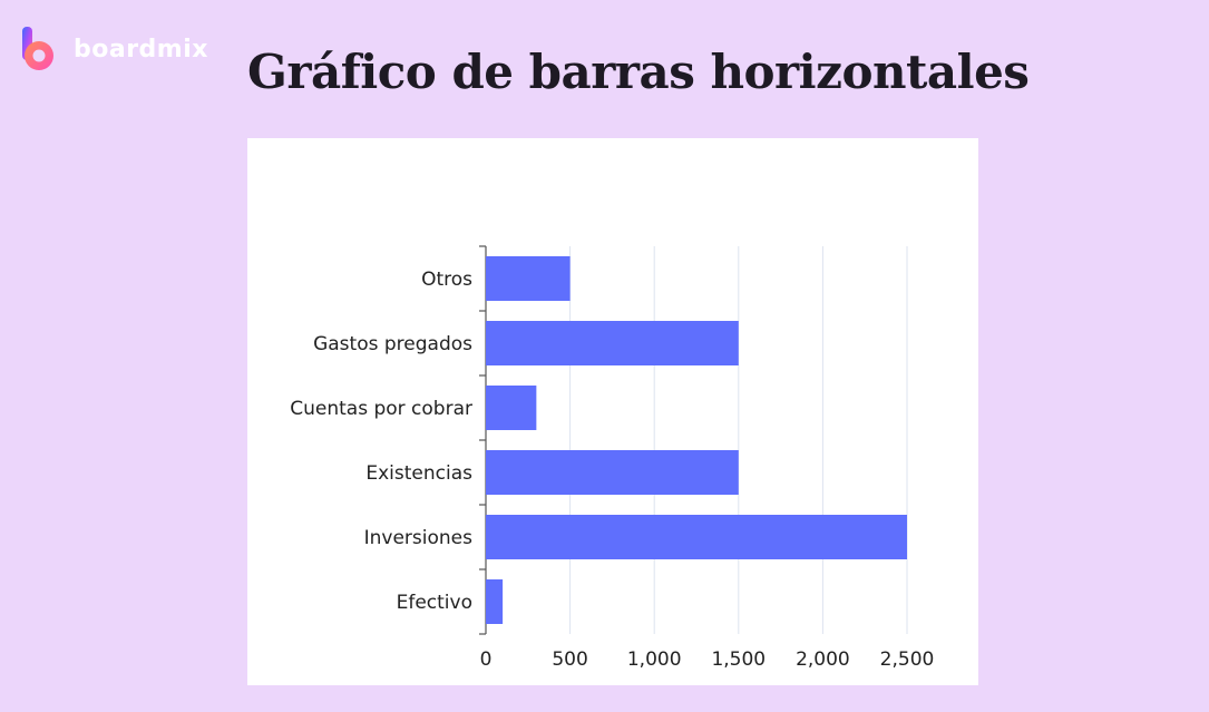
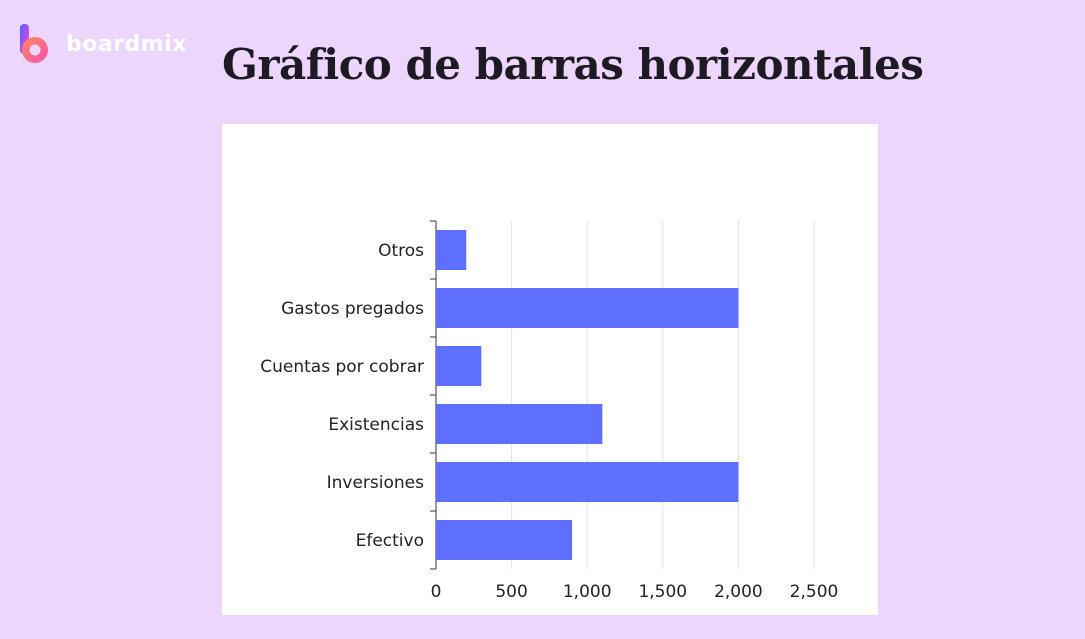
Otros: 500 -> 200
Gastos pregados: 1500 -> 2000
Existencias: 1500 -> 1100
Inversiones: 2500 -> 2000
Efectivo: 100 -> 900
